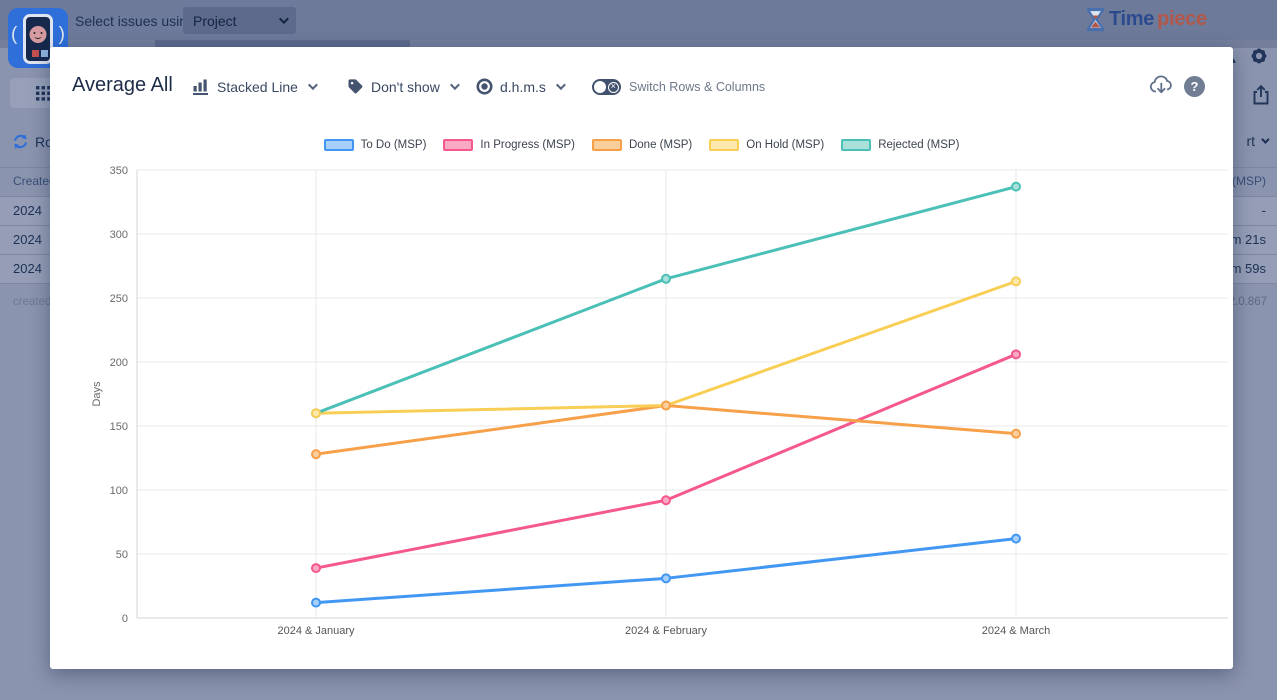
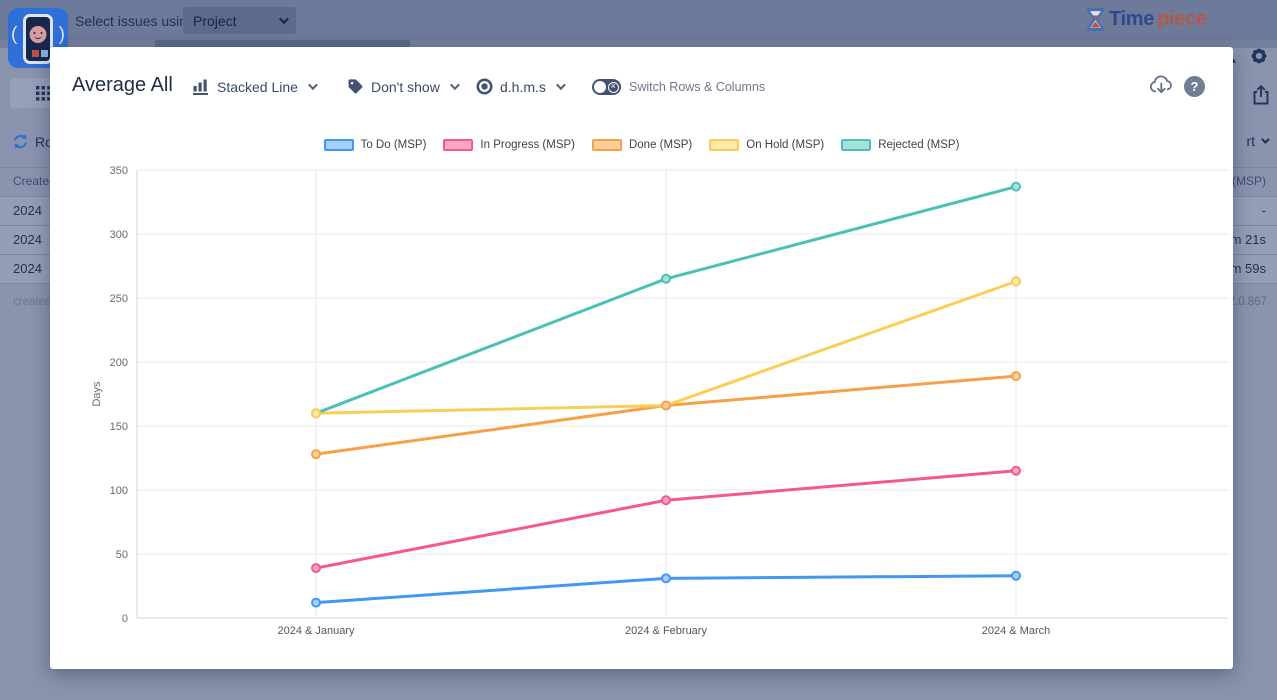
To Do (MSP)/2024 & March: 62 -> 33
In Progress (MSP)/2024 & March: 206 -> 115
Done (MSP)/2024 & March: 144 -> 189
